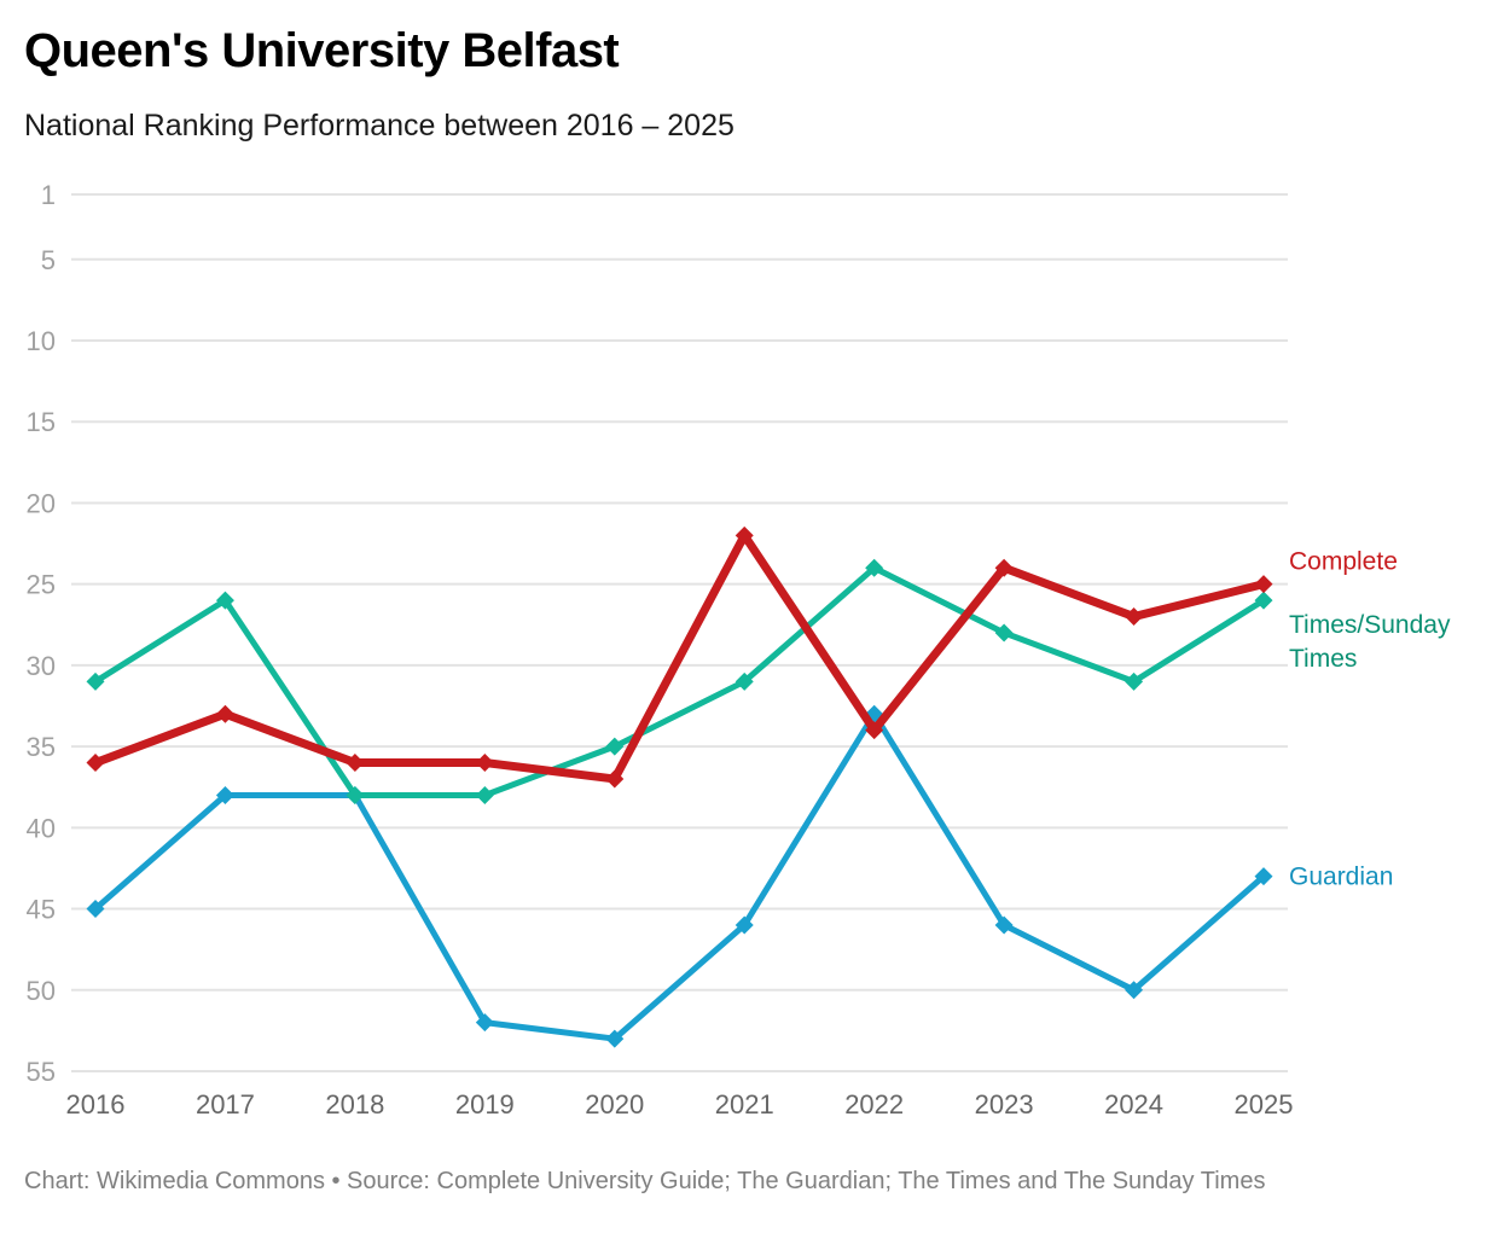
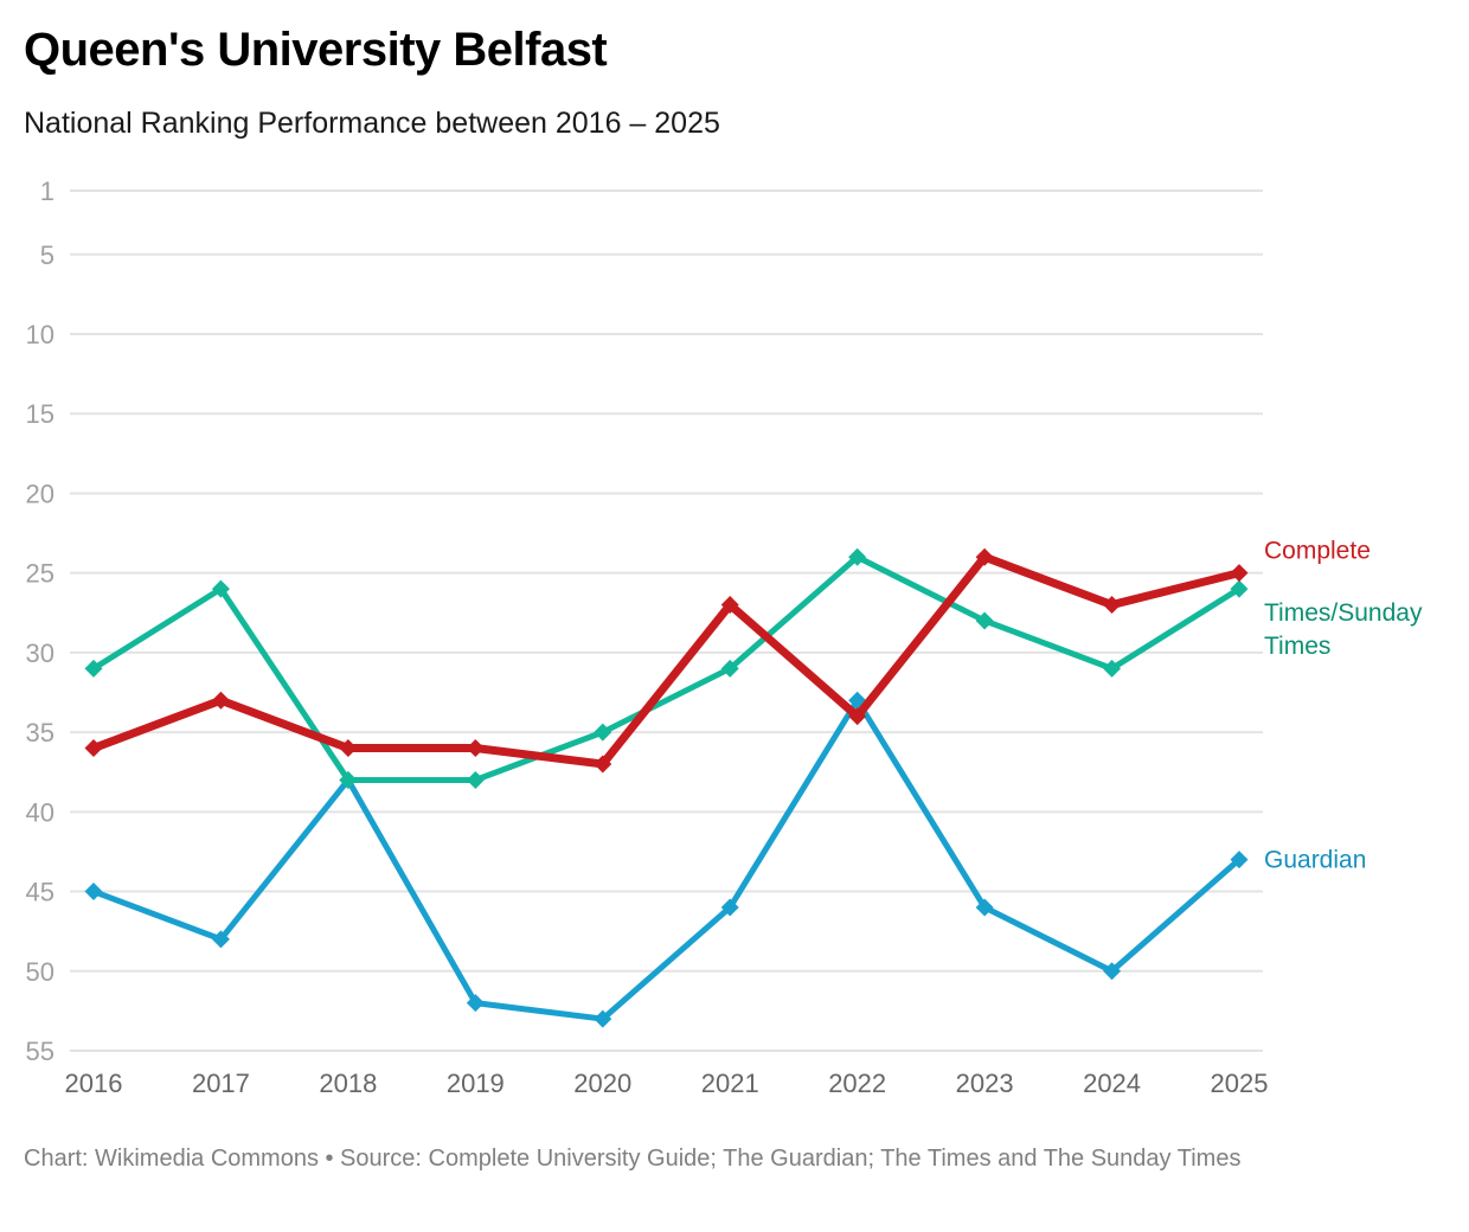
Guardian/2017: 38 -> 48
Complete/2021: 22 -> 27
